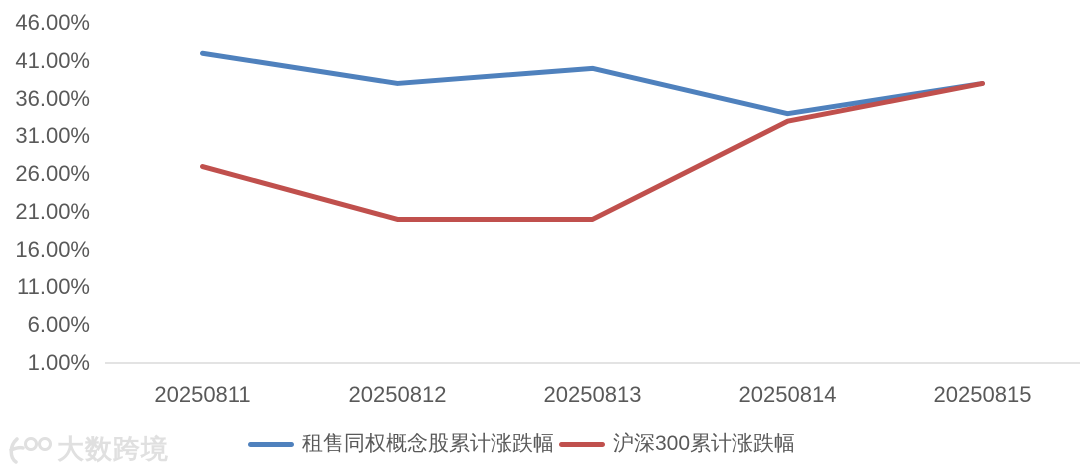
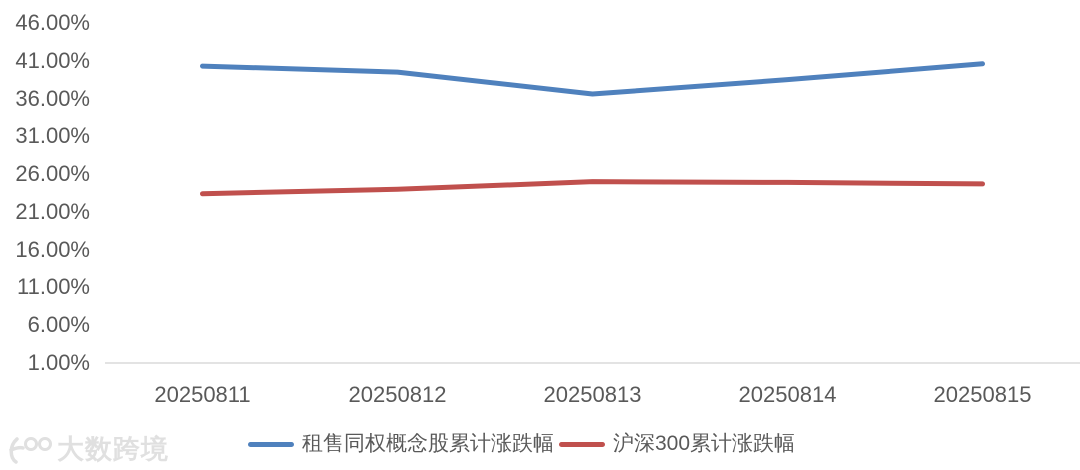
租售同权概念股累计涨跌幅/20250811: 42% -> 40%
沪深300累计涨跌幅/20250811: 27% -> 23%
租售同权概念股累计涨跌幅/20250812: 38% -> 40%
沪深300累计涨跌幅/20250812: 20% -> 24%
租售同权概念股累计涨跌幅/20250813: 40% -> 37%
沪深300累计涨跌幅/20250813: 20% -> 25%
租售同权概念股累计涨跌幅/20250814: 34% -> 38%
沪深300累计涨跌幅/20250814: 33% -> 25%
租售同权概念股累计涨跌幅/20250815: 38% -> 41%
沪深300累计涨跌幅/20250815: 38% -> 25%
